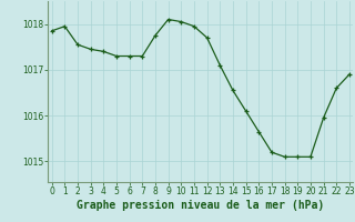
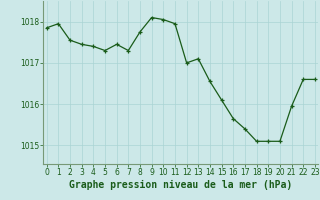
6: 1017.30 -> 1017.45
12: 1017.70 -> 1017.00
17: 1015.20 -> 1015.40
23: 1016.90 -> 1016.60
